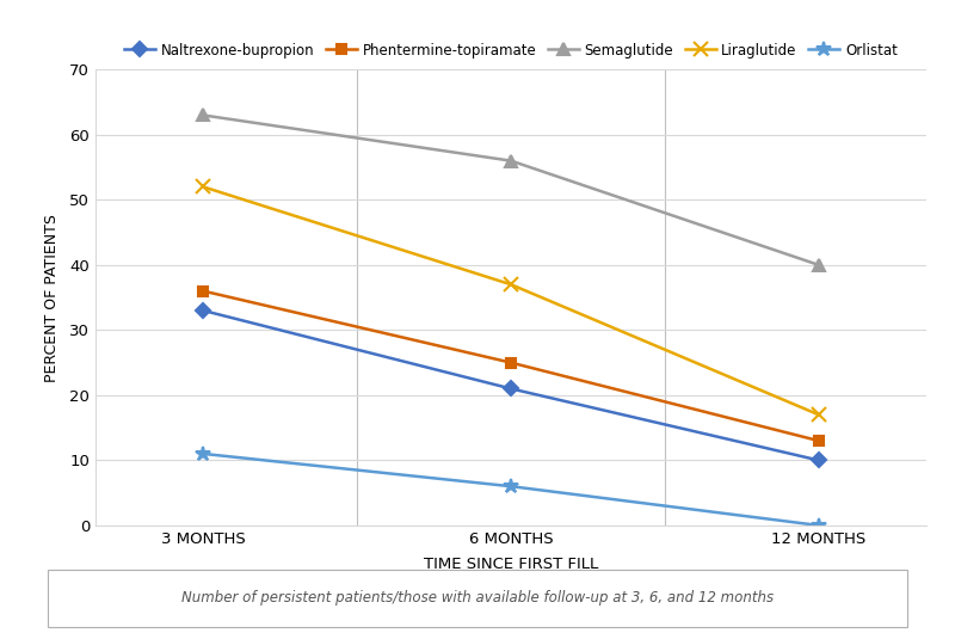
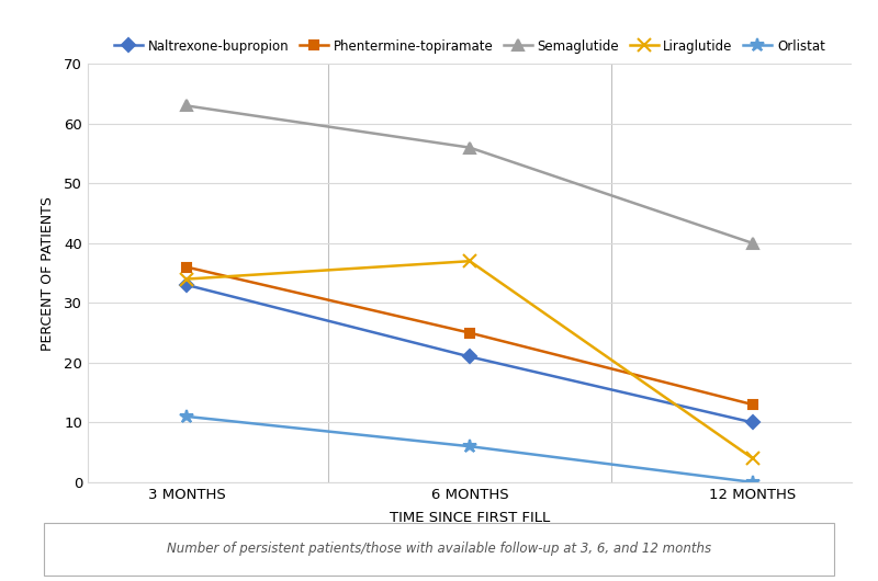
Liraglutide/3 MONTHS: 52 -> 34
Liraglutide/12 MONTHS: 17 -> 4
